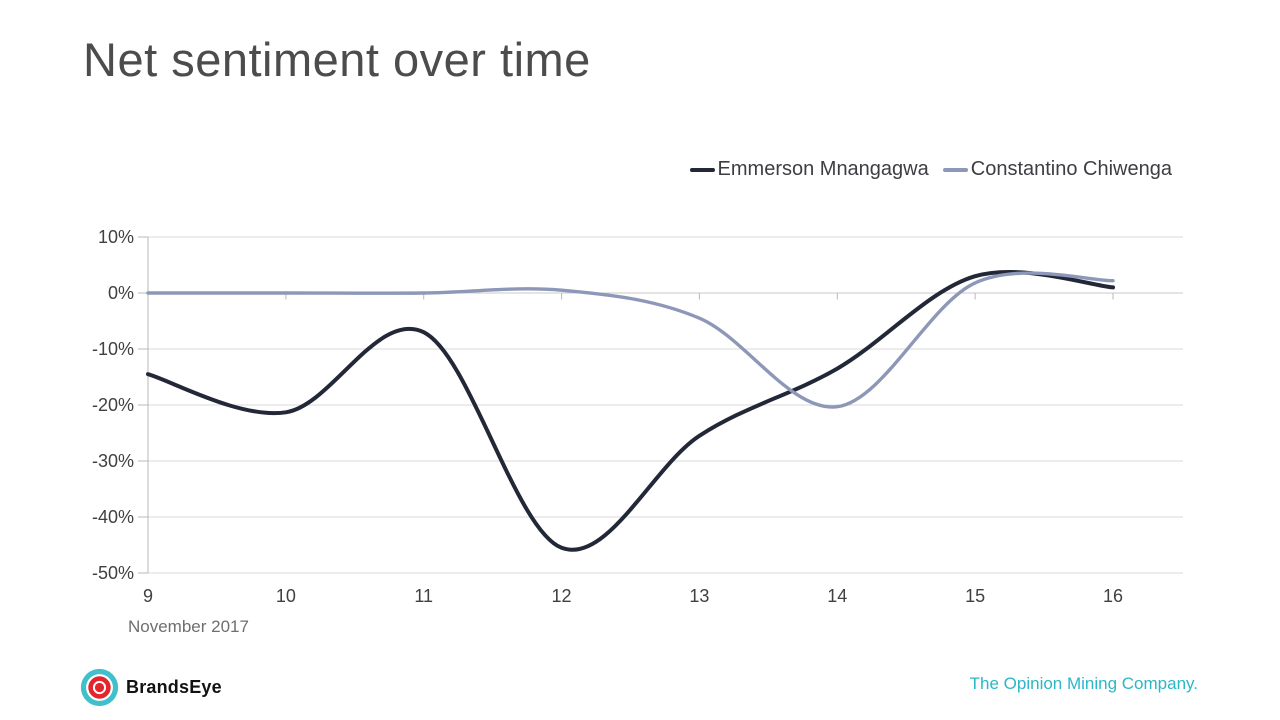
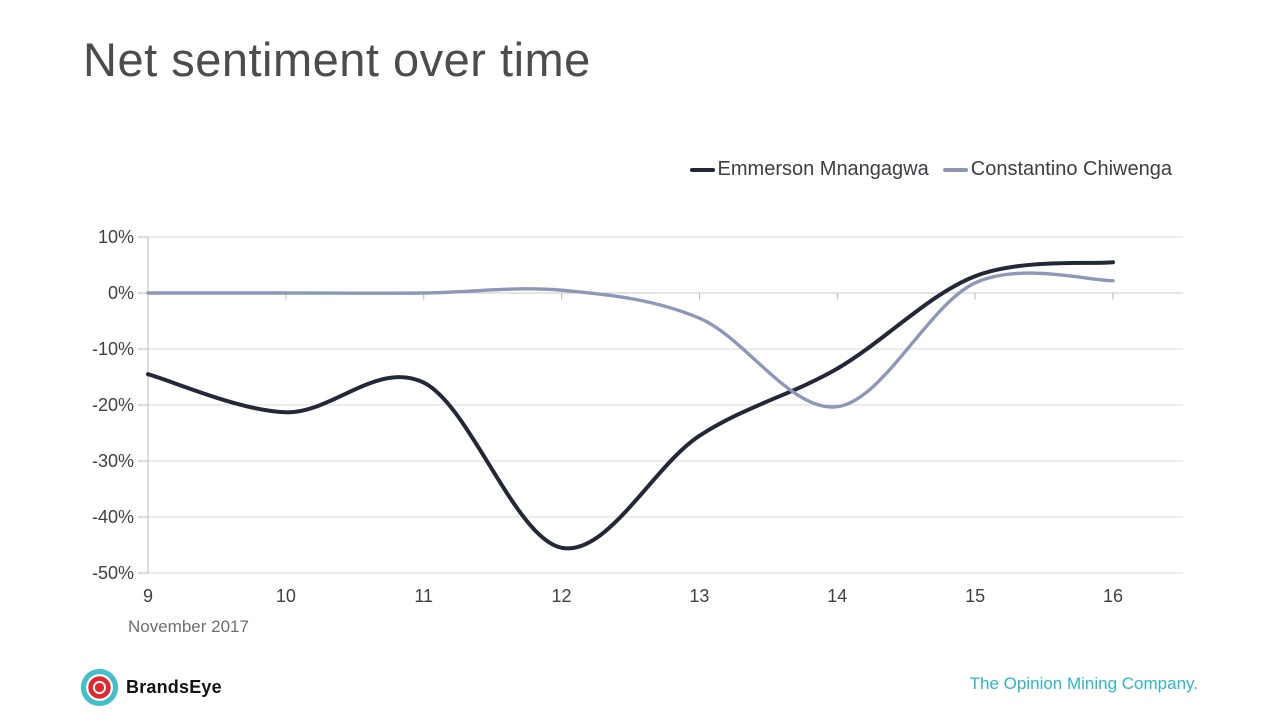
Emmerson Mnangagwa/11: -7% -> -16%
Emmerson Mnangagwa/16: 1% -> 6%
